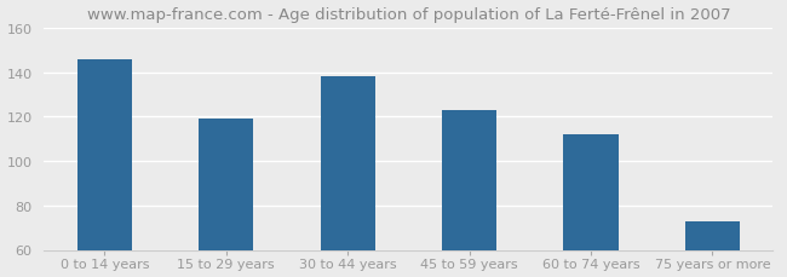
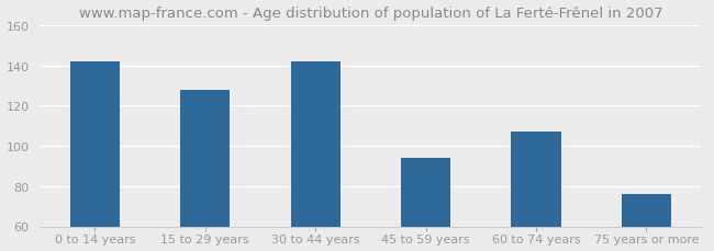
0 to 14 years: 146 -> 142
15 to 29 years: 119 -> 128
30 to 44 years: 138 -> 142
45 to 59 years: 123 -> 94
60 to 74 years: 112 -> 107
75 years or more: 73 -> 76
